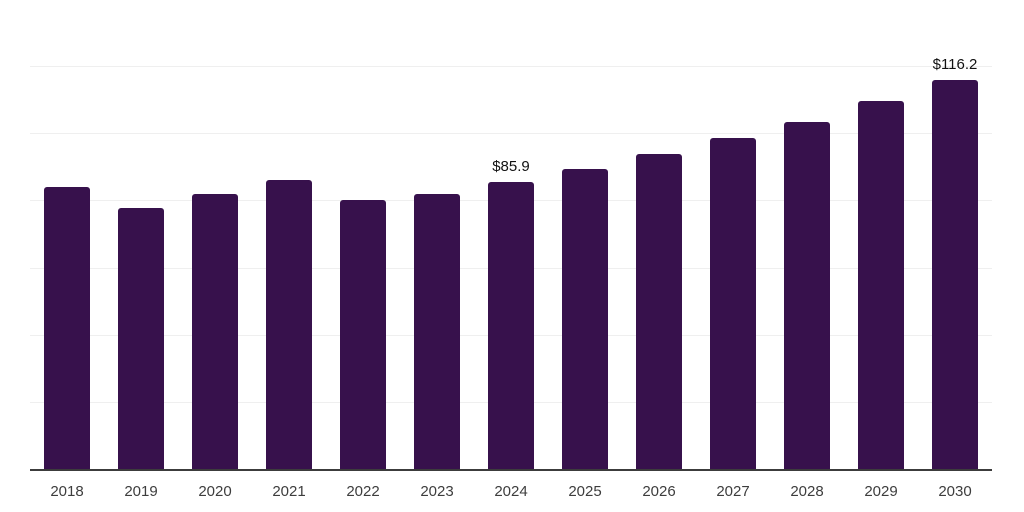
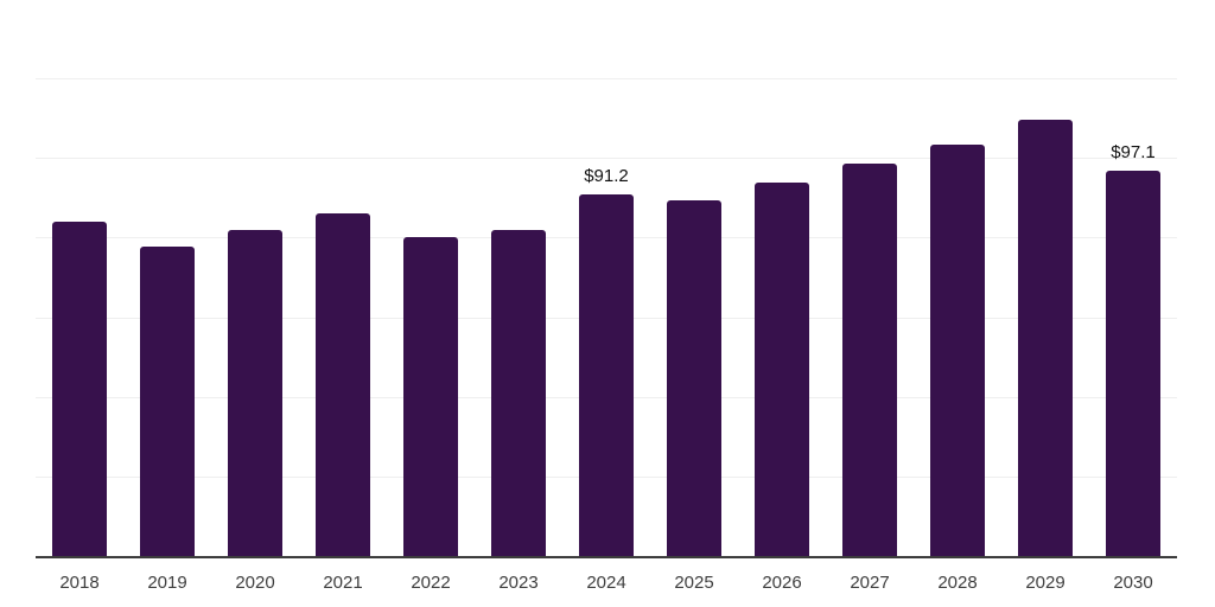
2024: $85.9 -> $91.2
2030: $116.2 -> $97.1
